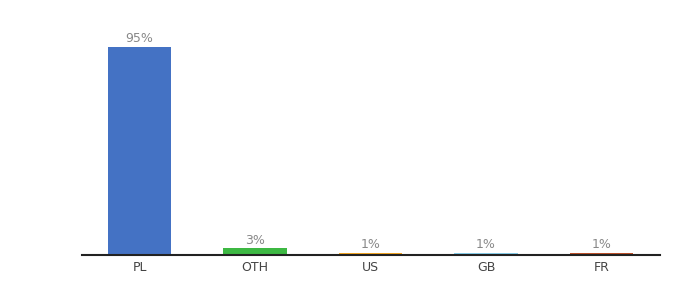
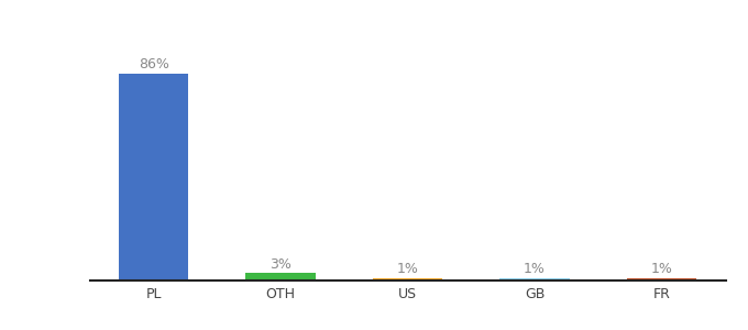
PL: 95% -> 86%
